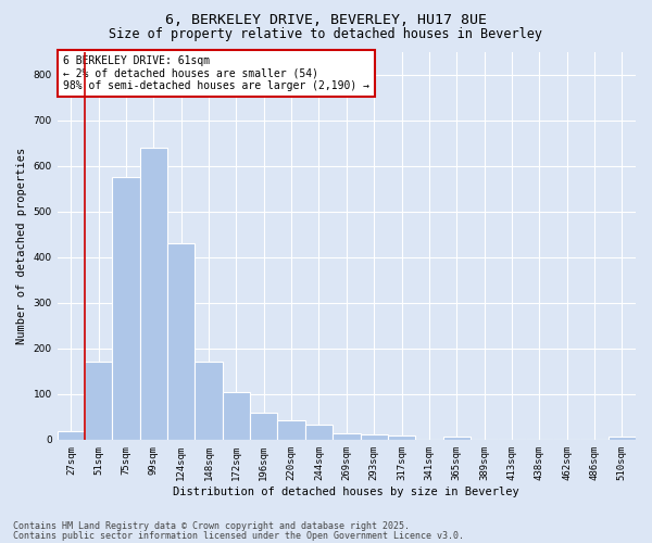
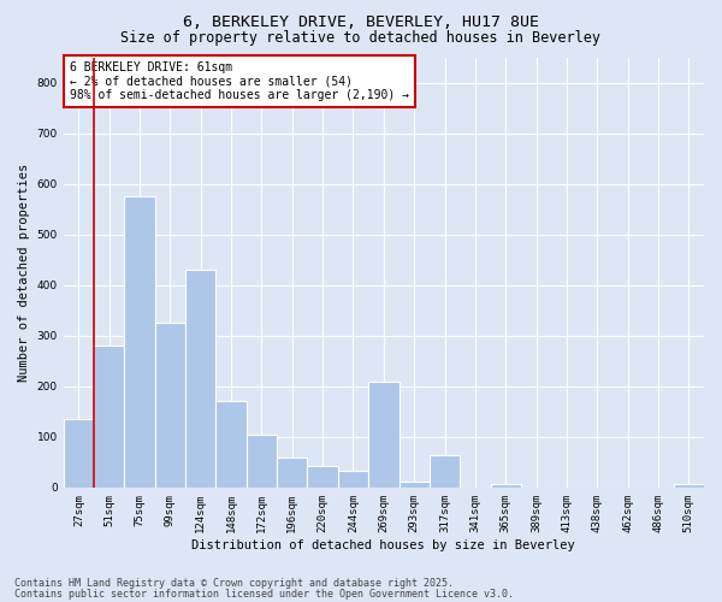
27sqm: 18 -> 135
51sqm: 170 -> 280
99sqm: 640 -> 325
269sqm: 15 -> 210
317sqm: 10 -> 65
